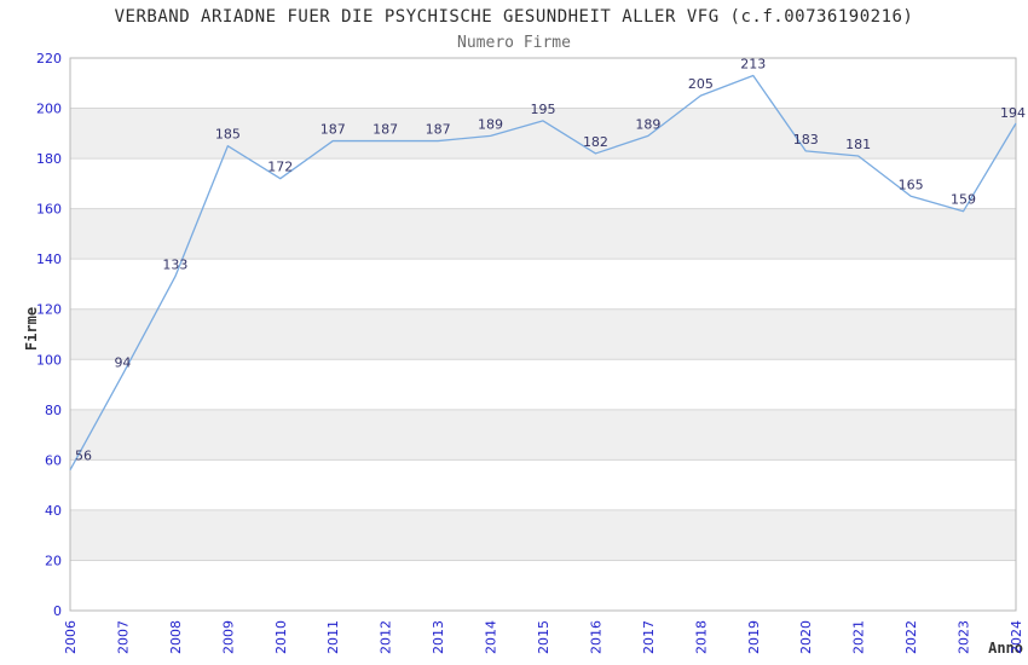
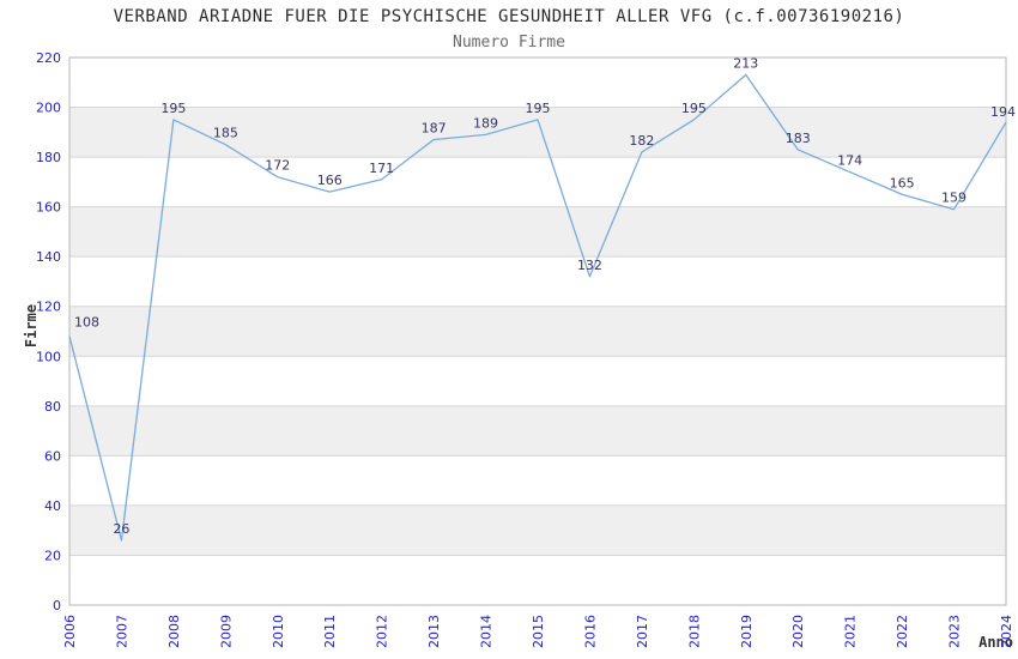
2006: 56 -> 108
2007: 94 -> 26
2008: 133 -> 195
2011: 187 -> 166
2012: 187 -> 171
2016: 182 -> 132
2017: 189 -> 182
2018: 205 -> 195
2021: 181 -> 174
